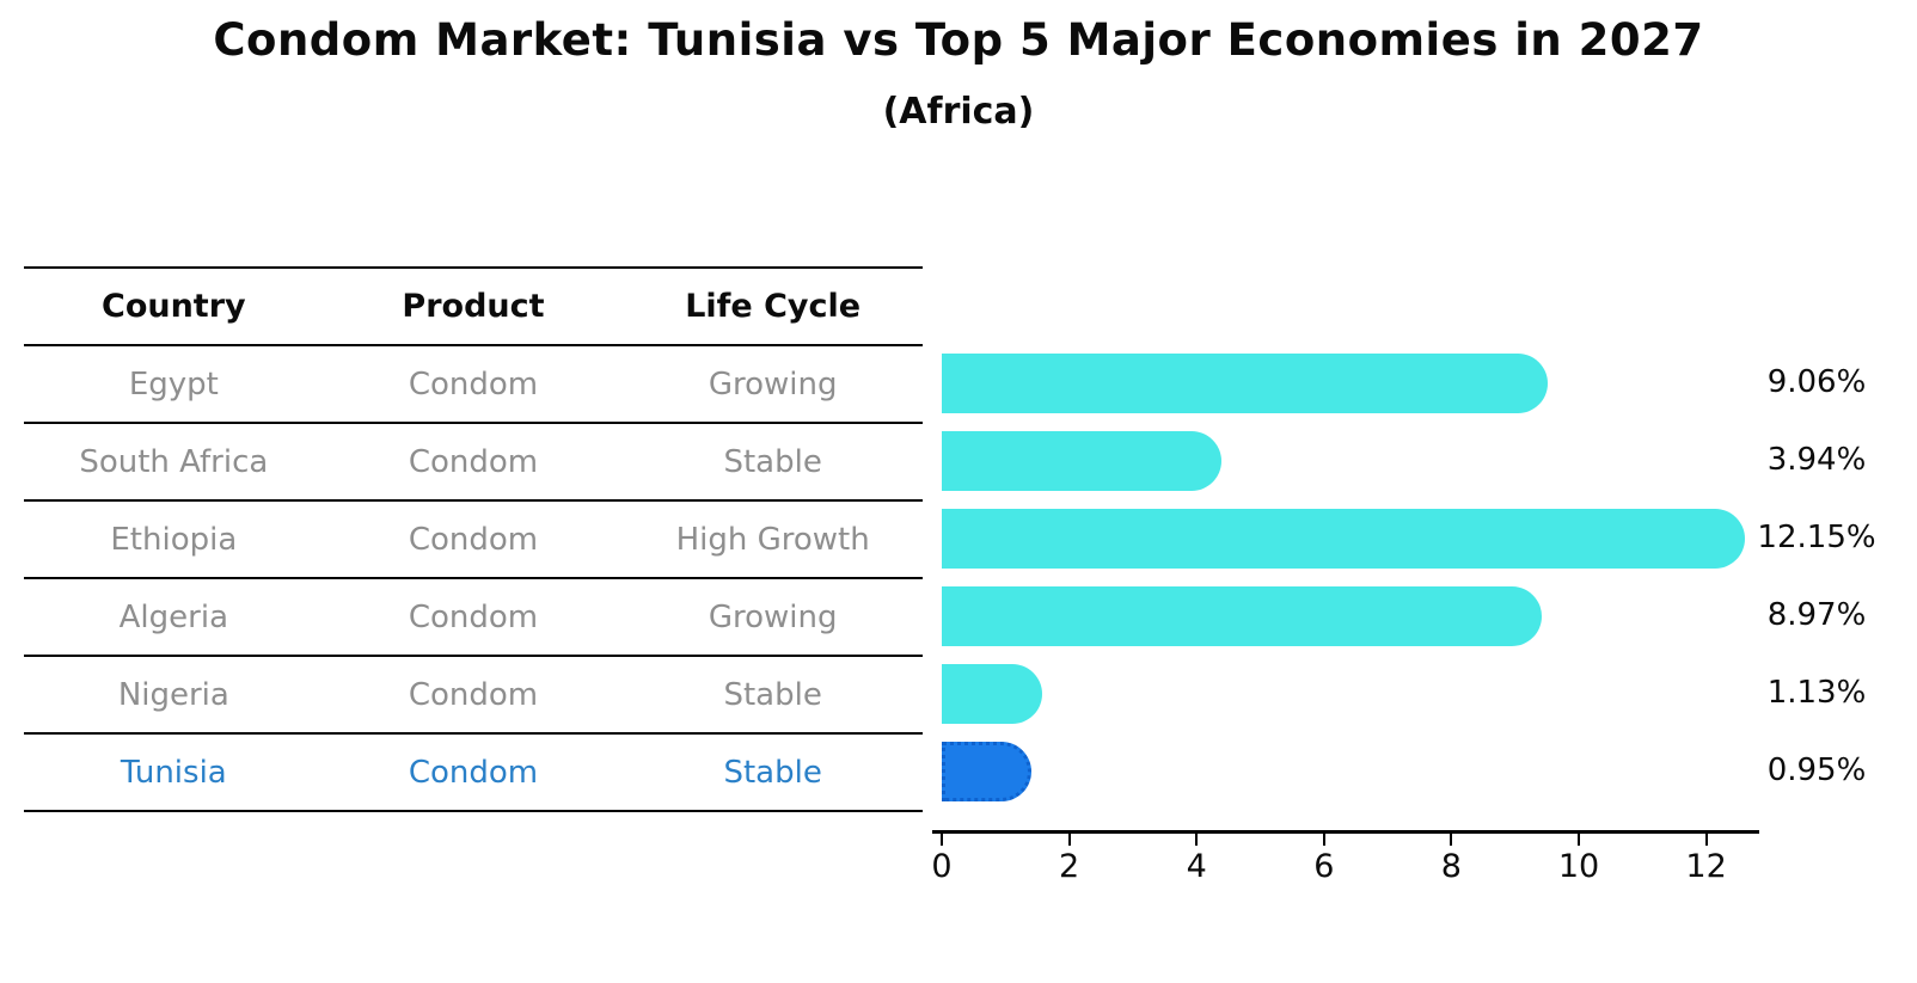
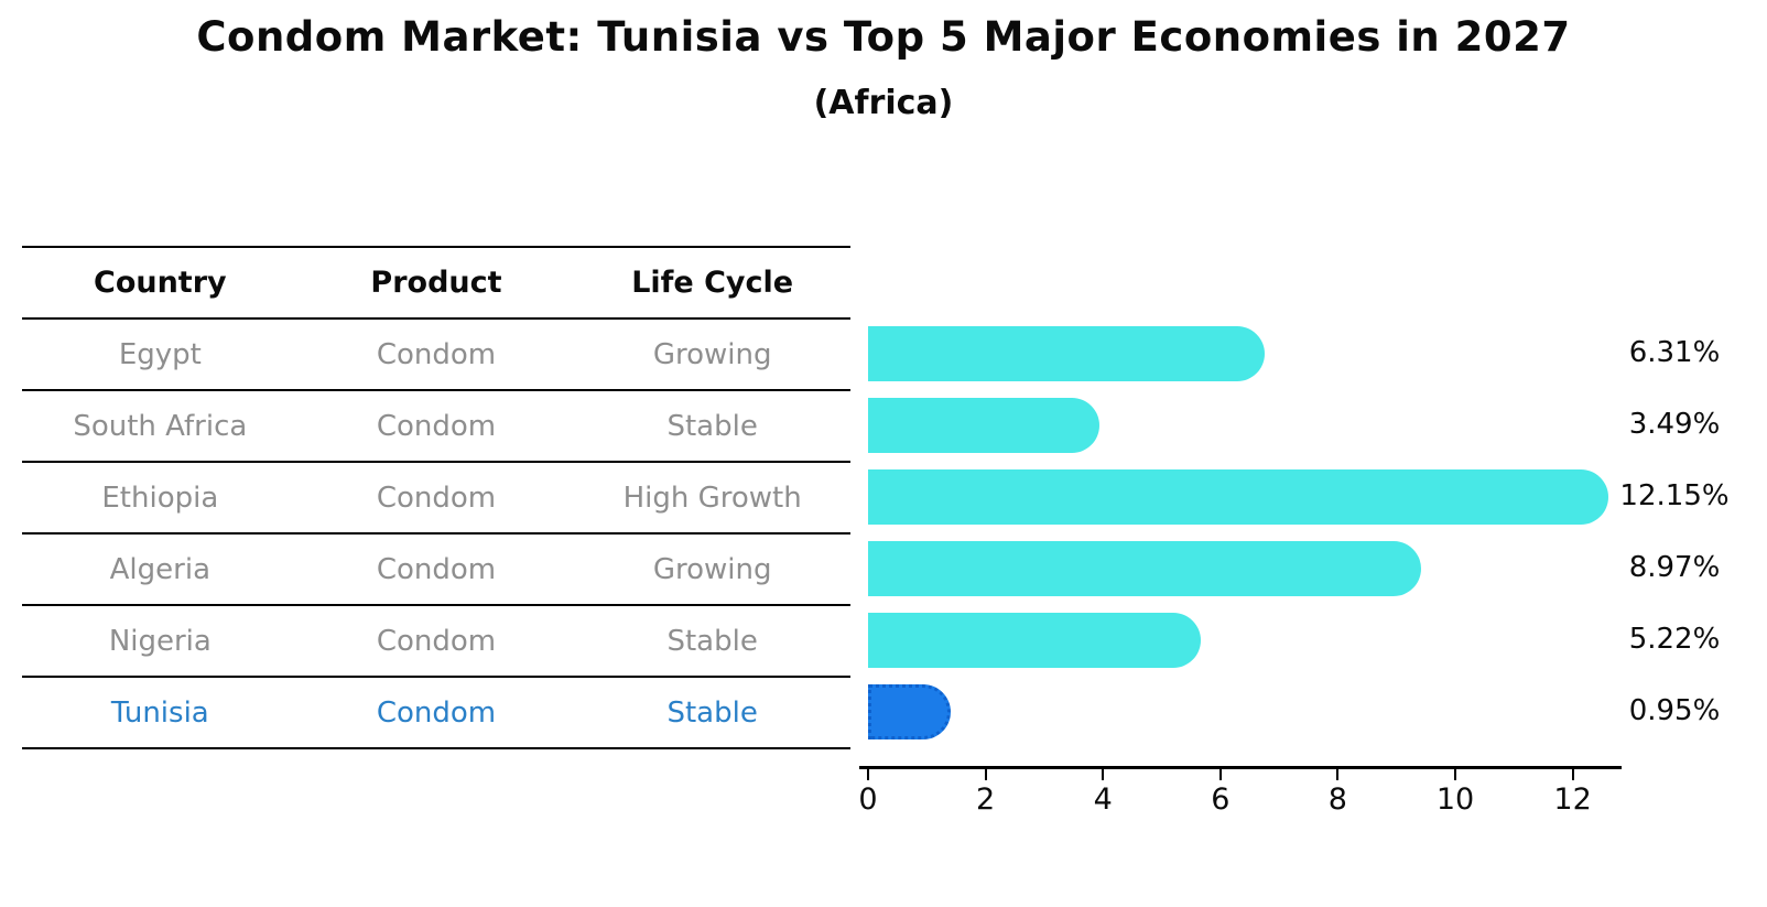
Egypt: 9.06% -> 6.31%
South Africa: 3.94% -> 3.49%
Nigeria: 1.13% -> 5.22%
